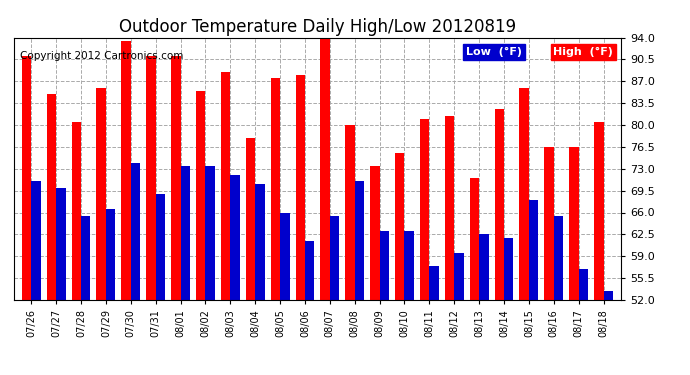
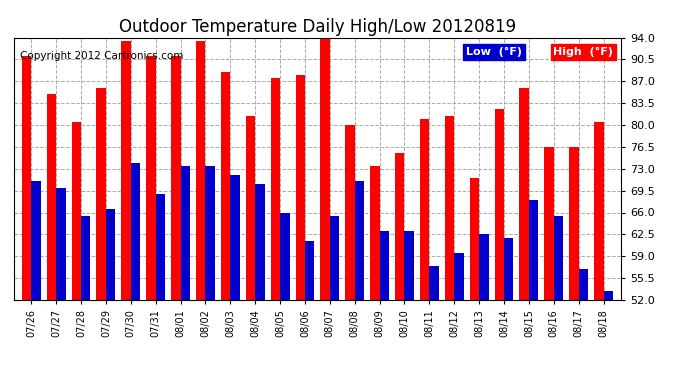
High (°F)/08/02: 85.4 -> 93.5
High (°F)/08/04: 78.0 -> 81.5
